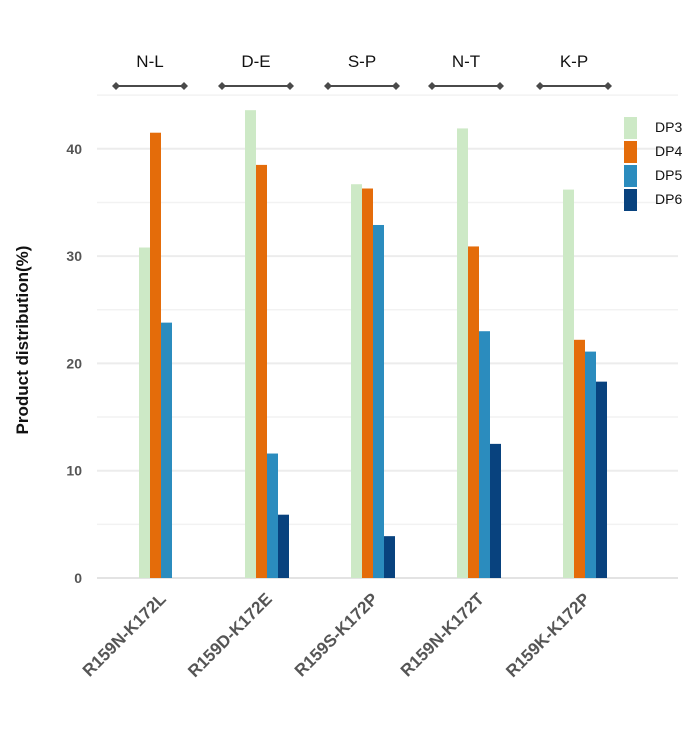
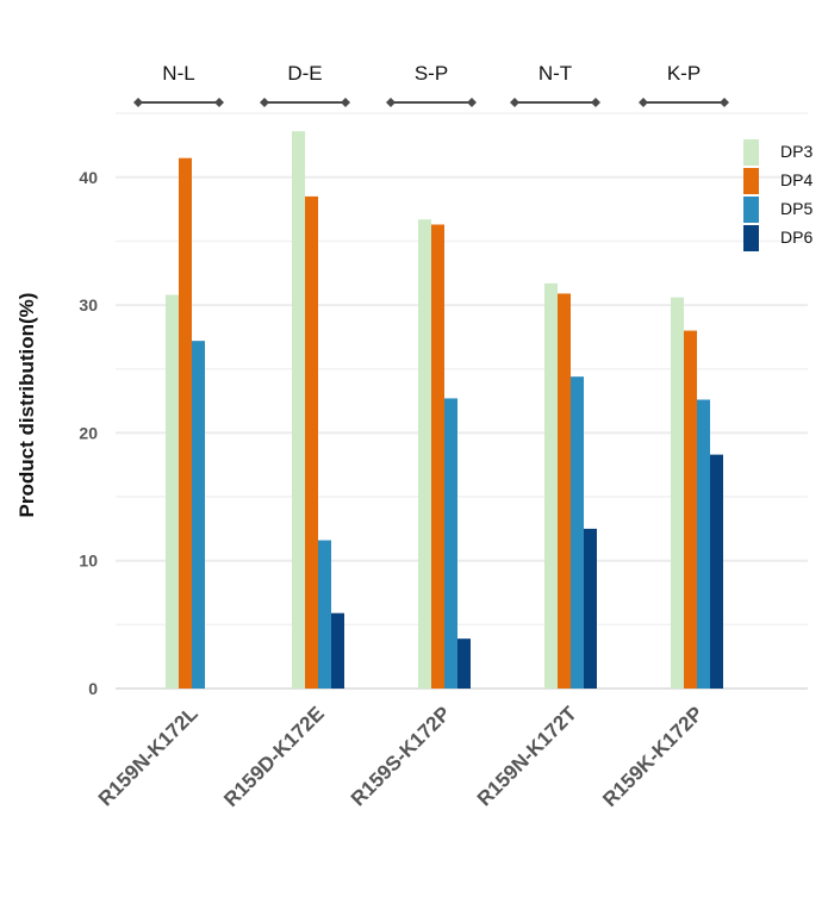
DP5/R159N-K172L: 23.8 -> 27.2
DP5/R159S-K172P: 32.9 -> 22.7
DP3/R159N-K172T: 41.9 -> 31.7
DP5/R159N-K172T: 23.0 -> 24.4
DP3/R159K-K172P: 36.2 -> 30.6
DP4/R159K-K172P: 22.2 -> 28.0
DP5/R159K-K172P: 21.1 -> 22.6
